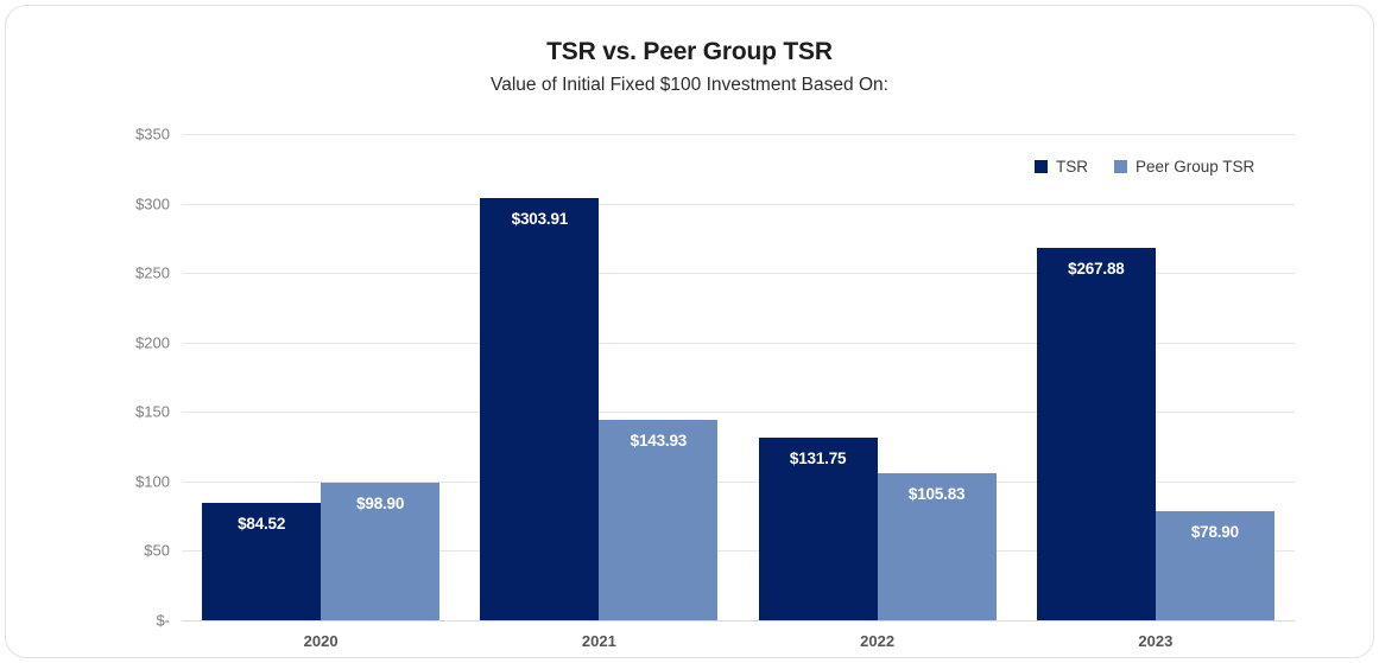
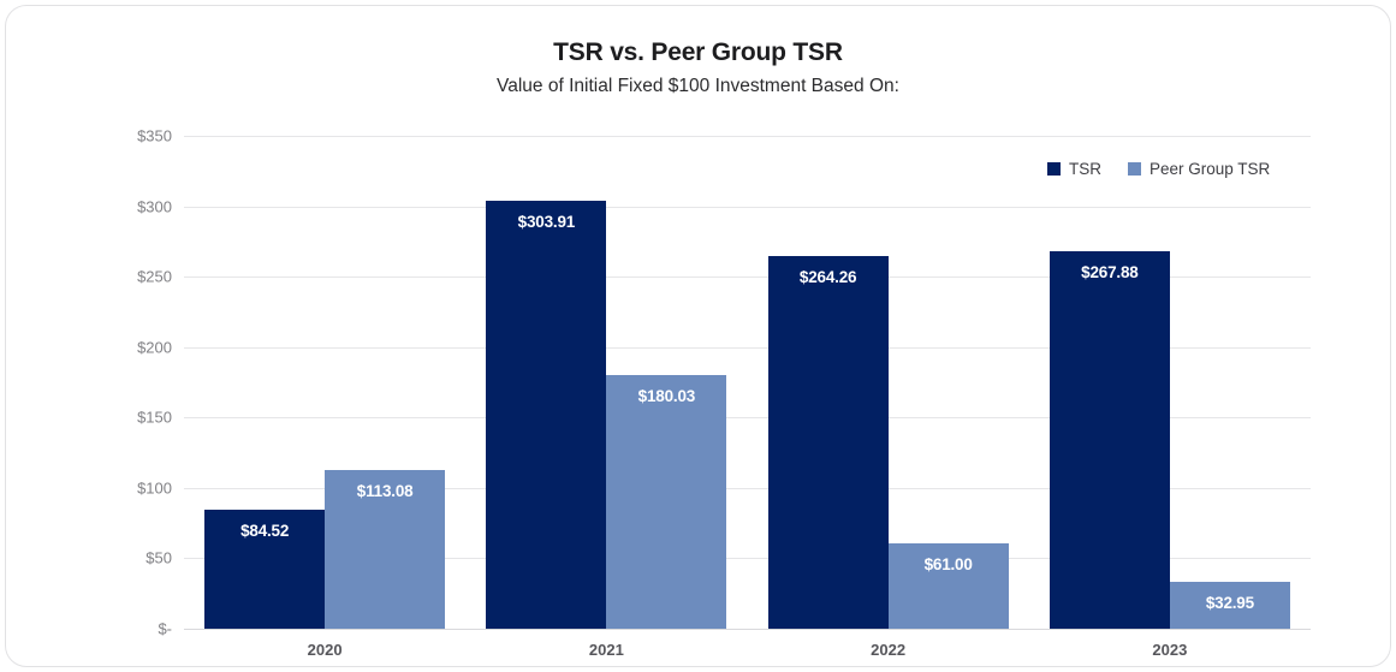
Peer Group TSR/2020: $98.90 -> $113.08
Peer Group TSR/2021: $143.93 -> $180.03
TSR/2022: $131.75 -> $264.26
Peer Group TSR/2022: $105.83 -> $61.00
Peer Group TSR/2023: $78.90 -> $32.95
